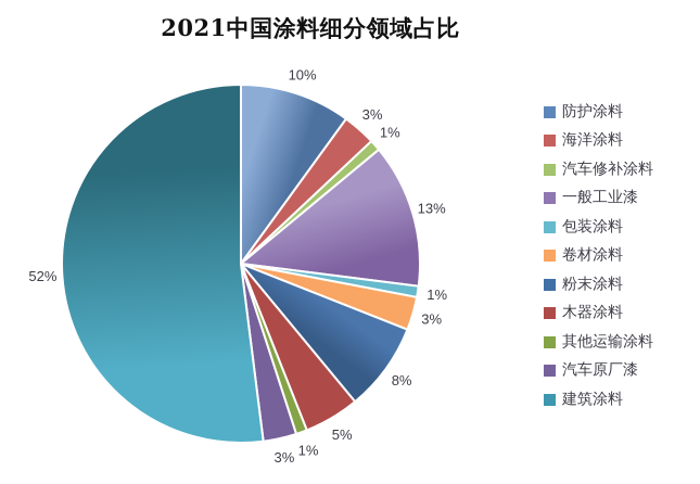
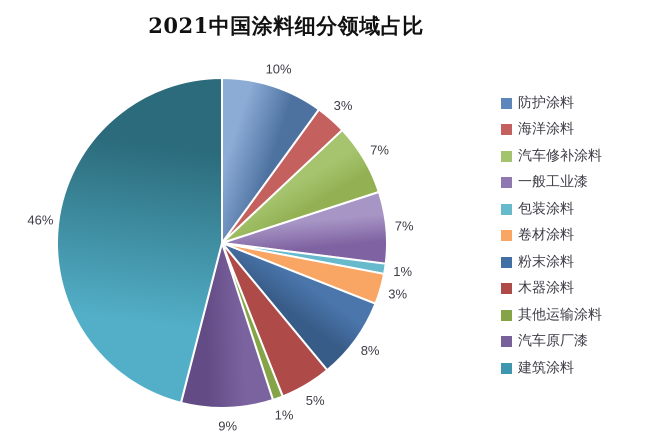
汽车修补涂料: 1% -> 7%
一般工业漆: 13% -> 7%
汽车原厂漆: 3% -> 9%
建筑涂料: 52% -> 46%
